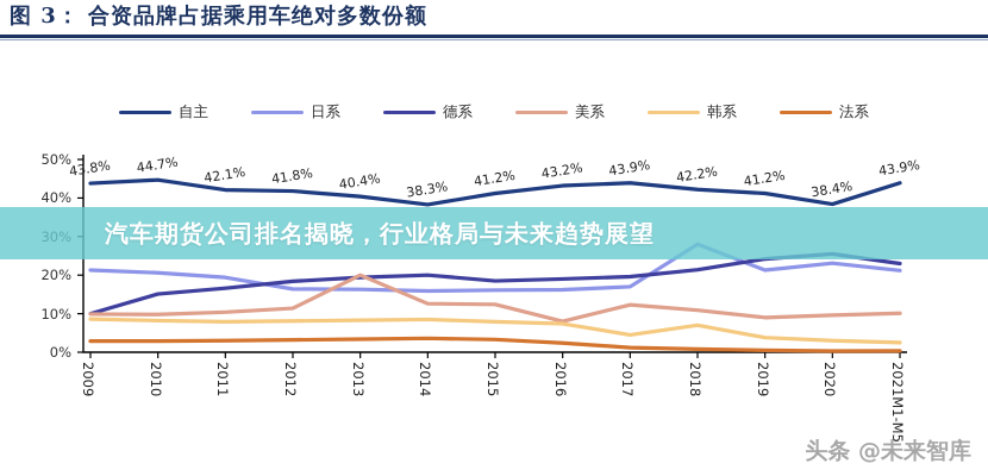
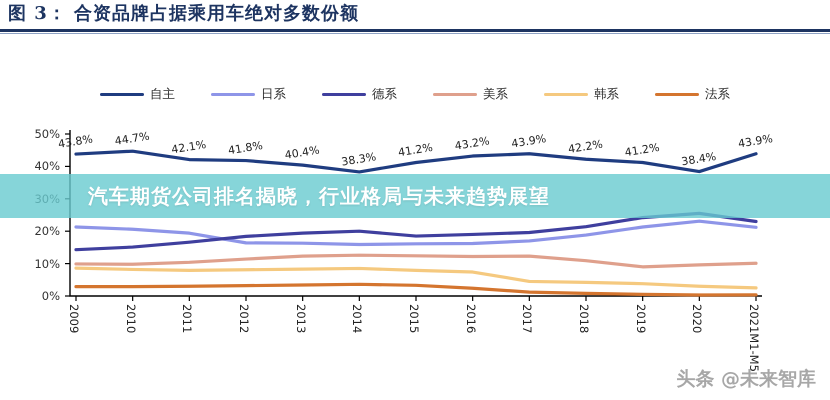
德系/2009: 10% -> 14%
美系/2013: 20% -> 12%
美系/2016: 8% -> 12%
日系/2018: 28% -> 19%
韩系/2018: 7% -> 4%
